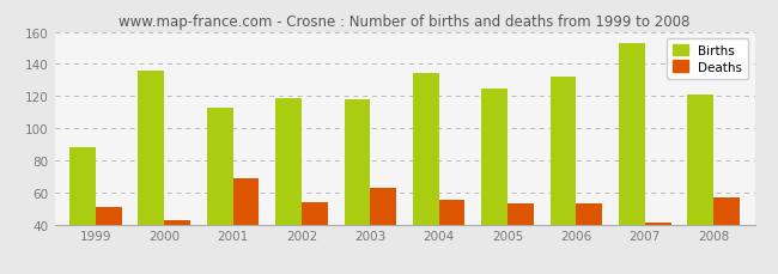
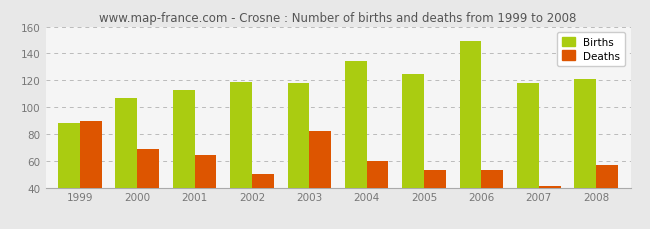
Deaths/1999: 51 -> 90
Births/2000: 136 -> 107
Deaths/2000: 43 -> 69
Deaths/2001: 69 -> 64
Deaths/2002: 54 -> 50
Deaths/2003: 63 -> 82
Deaths/2004: 55 -> 60
Births/2006: 132 -> 149
Births/2007: 153 -> 118
